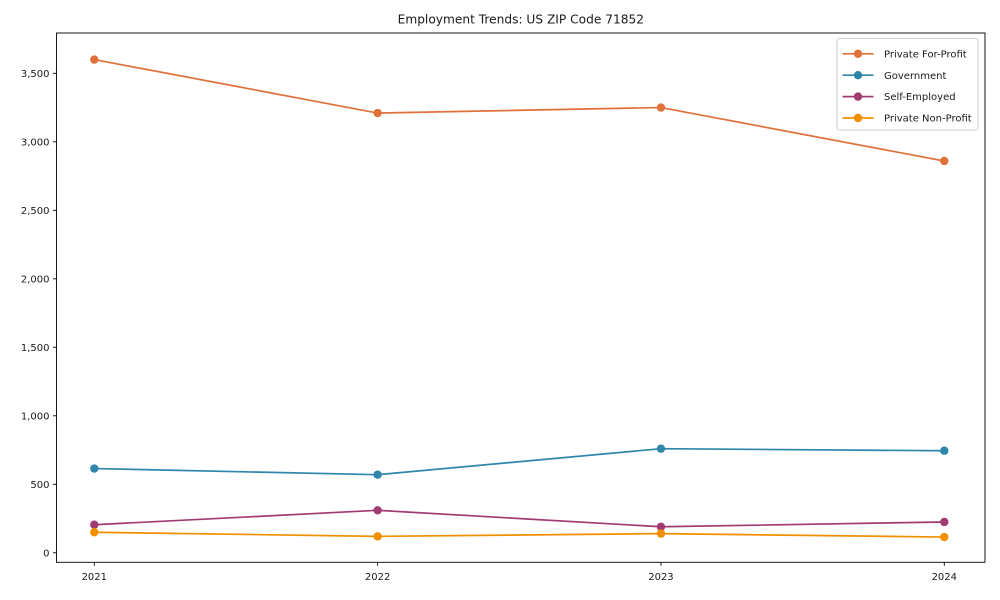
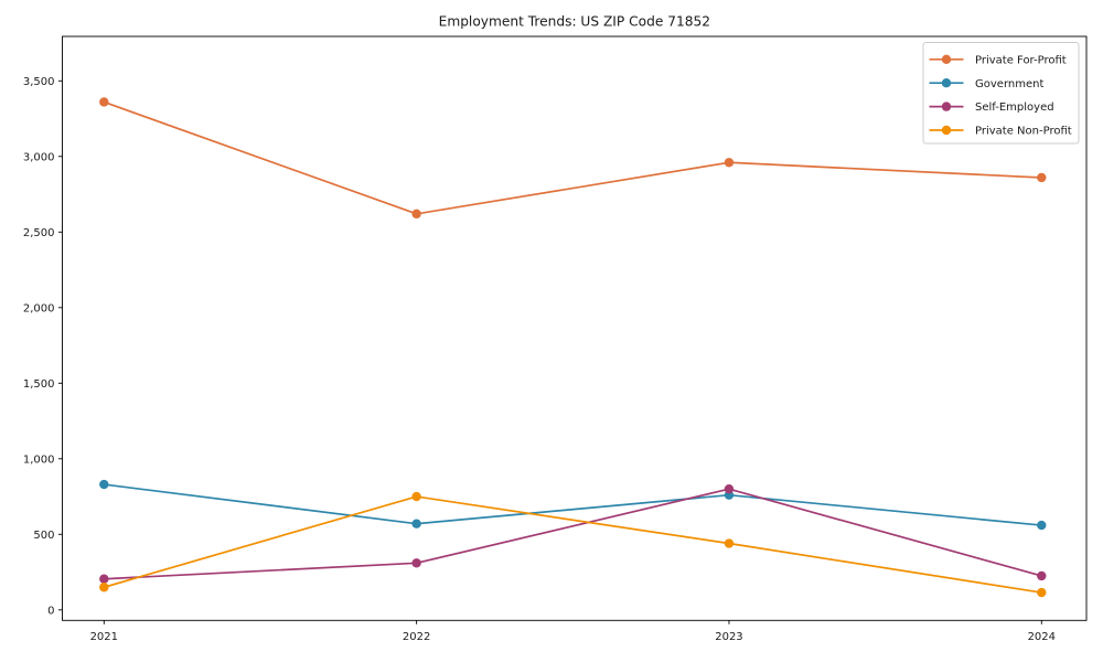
Private For-Profit/2021: 3600 -> 3360
Government/2021: 620 -> 830
Private For-Profit/2022: 3210 -> 2620
Private Non-Profit/2022: 120 -> 750
Private For-Profit/2023: 3250 -> 2960
Self-Employed/2023: 190 -> 800
Private Non-Profit/2023: 140 -> 440
Government/2024: 740 -> 560
